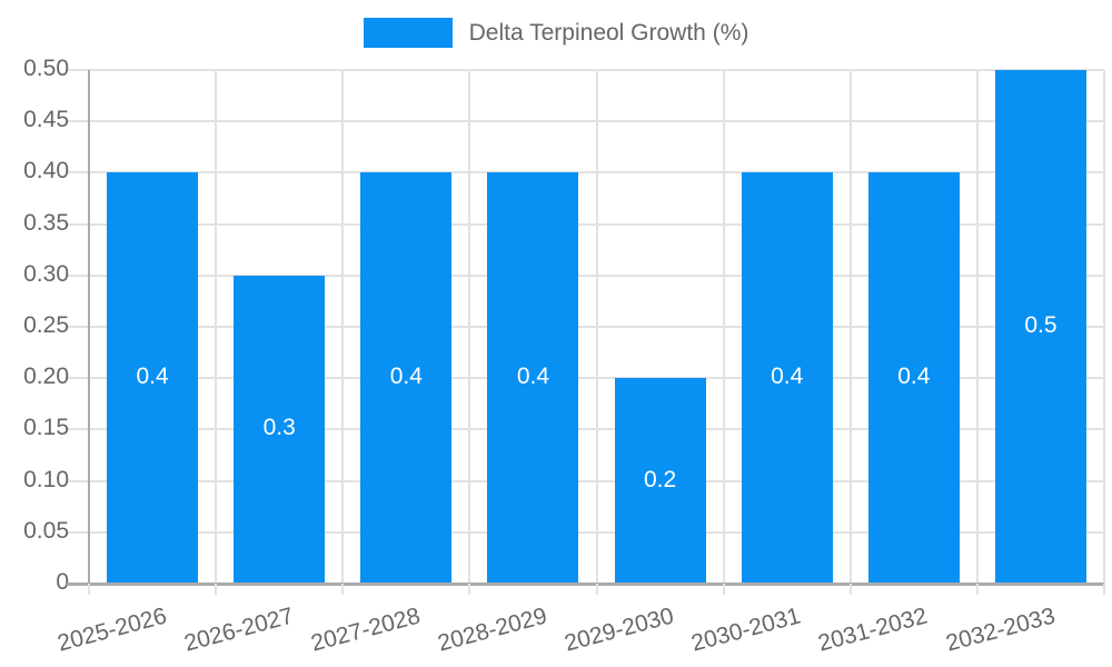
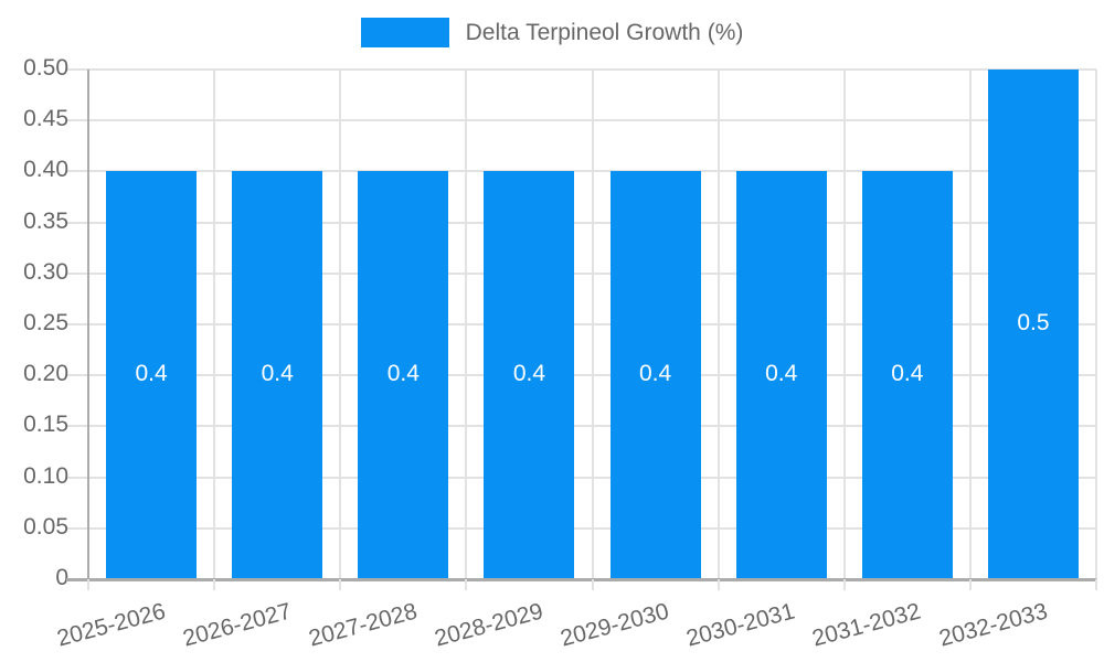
2026-2027: 0.3 -> 0.4
2029-2030: 0.2 -> 0.4
